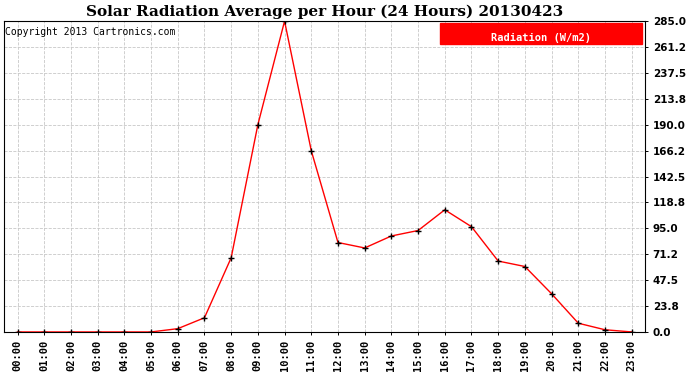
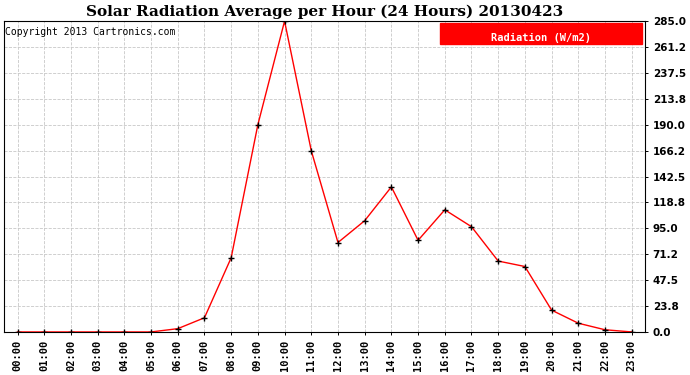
13:00: 77 -> 102
14:00: 88 -> 133
15:00: 93 -> 84
20:00: 35 -> 20
